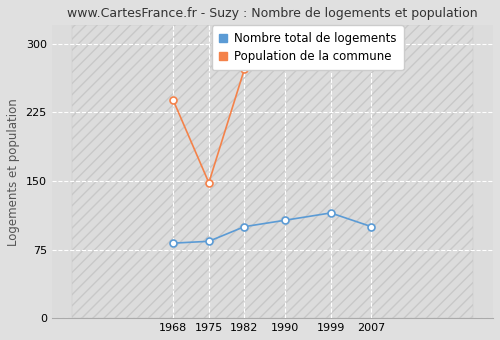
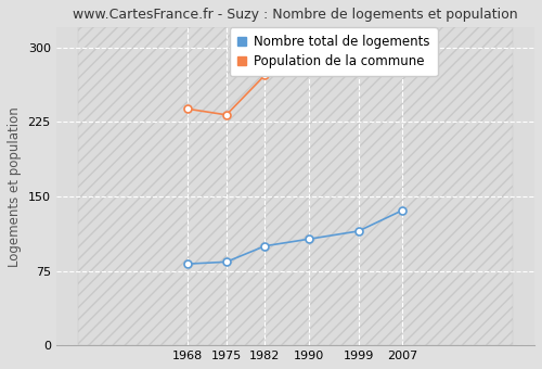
Population de la commune/1975: 148 -> 232
Nombre total de logements/2007: 100 -> 136
